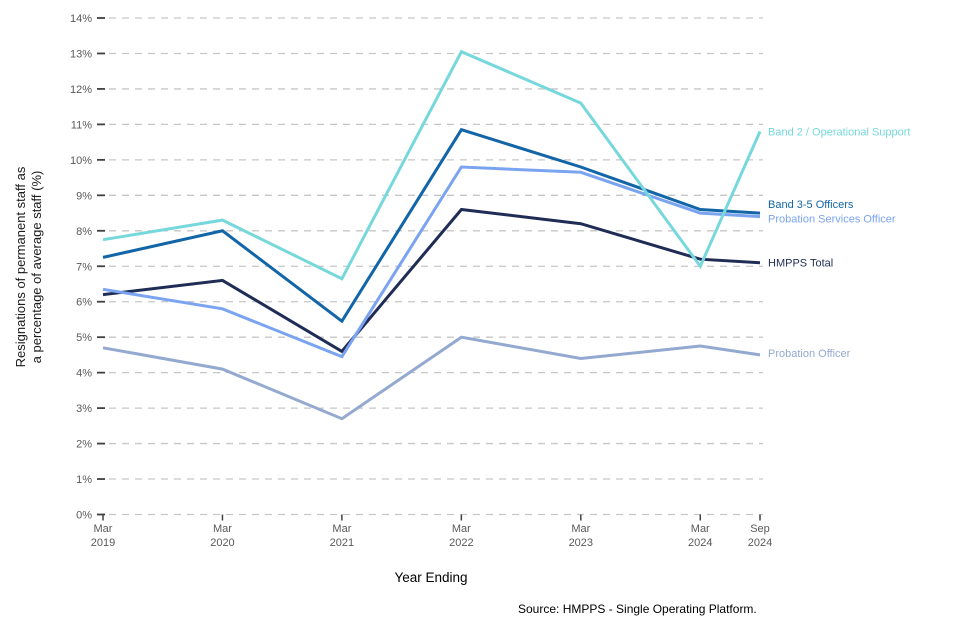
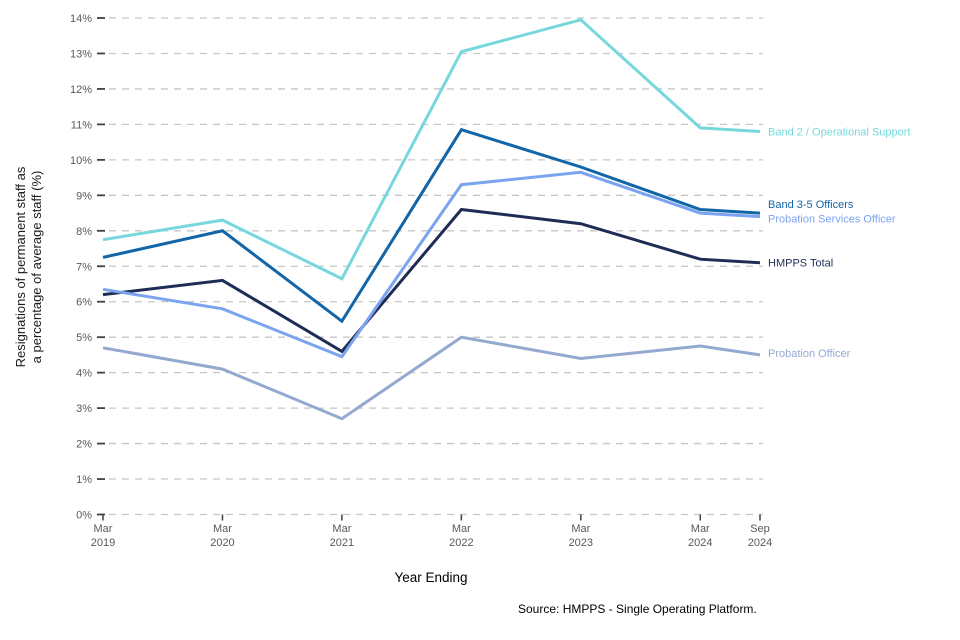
Probation Services Officer/Mar 2022: 9.8% -> 9.3%
Band 2 / Operational Support/Mar 2023: 11.6% -> 13.9%
Band 2 / Operational Support/Mar 2024: 7.0% -> 10.9%
